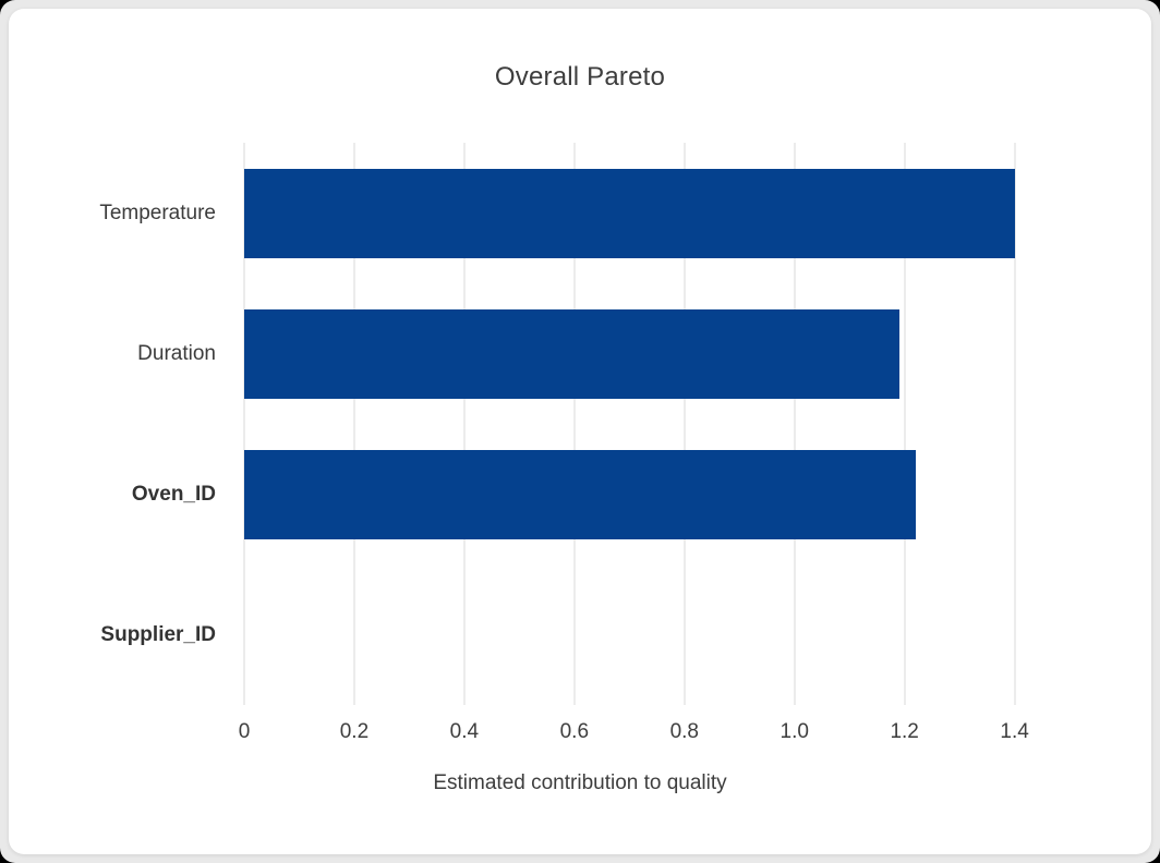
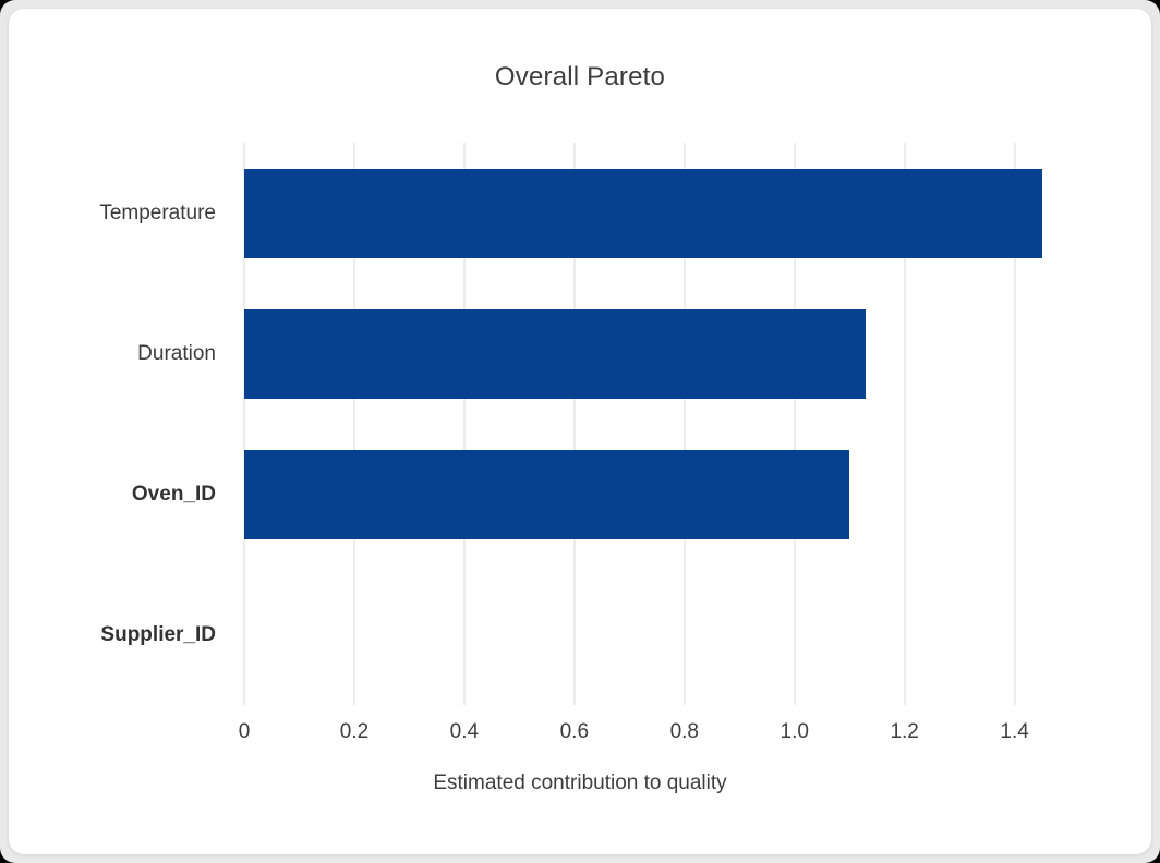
Temperature: 1.40 -> 1.45
Duration: 1.19 -> 1.13
Oven_ID: 1.22 -> 1.10
